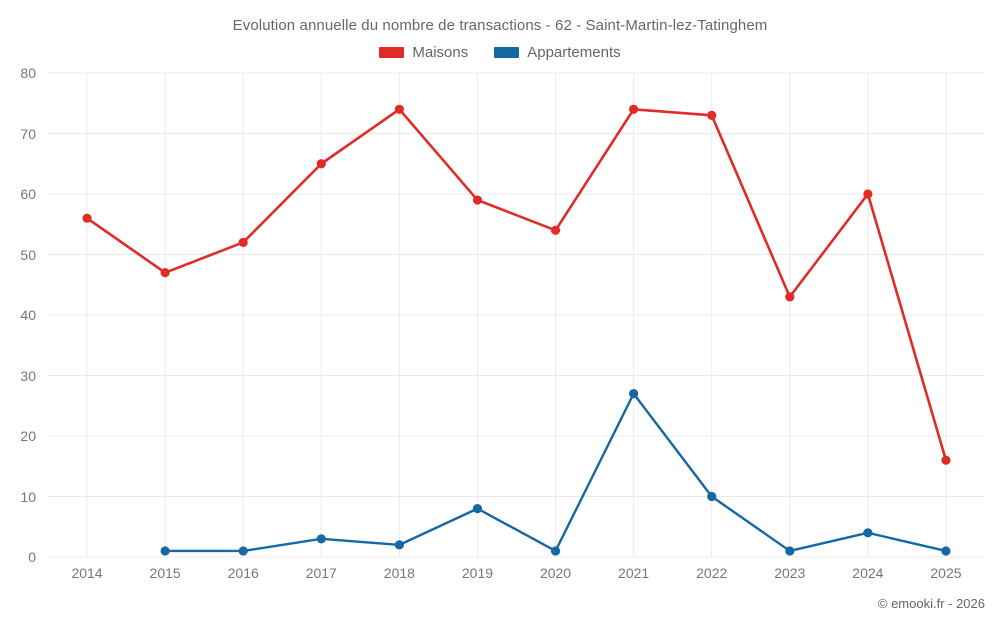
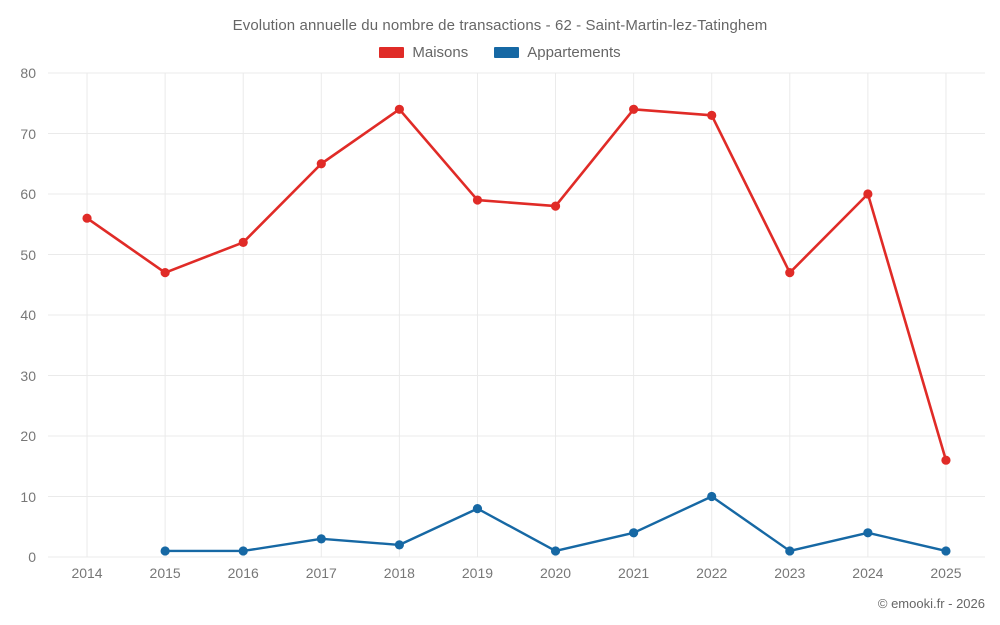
Maisons/2020: 54 -> 58
Appartements/2021: 27 -> 4
Maisons/2023: 43 -> 47
